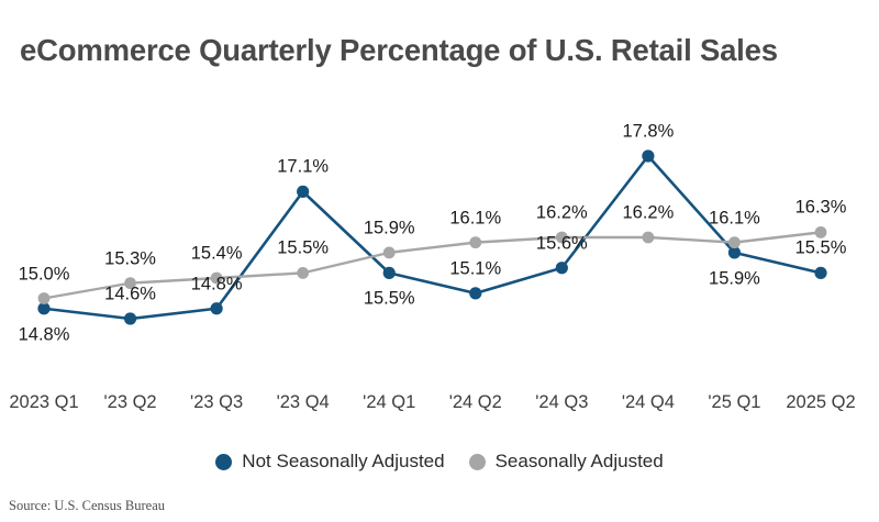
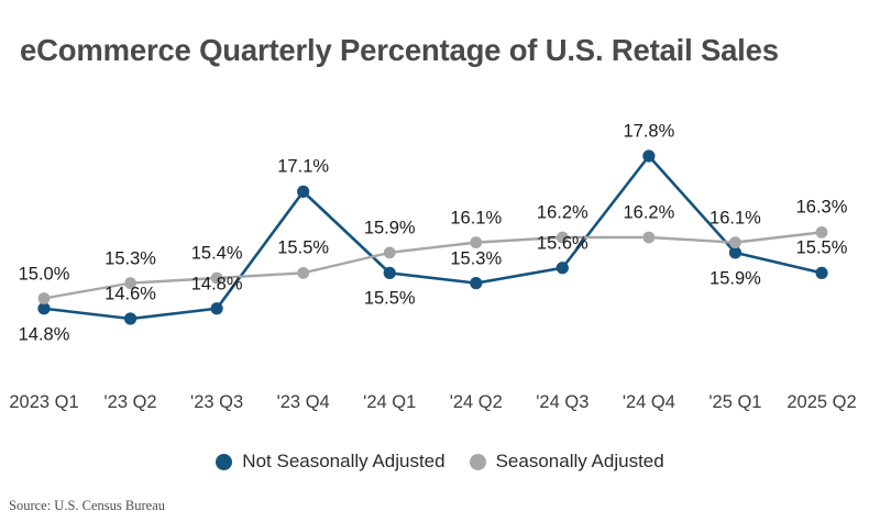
Not Seasonally Adjusted/'24 Q2: 15.1% -> 15.3%
